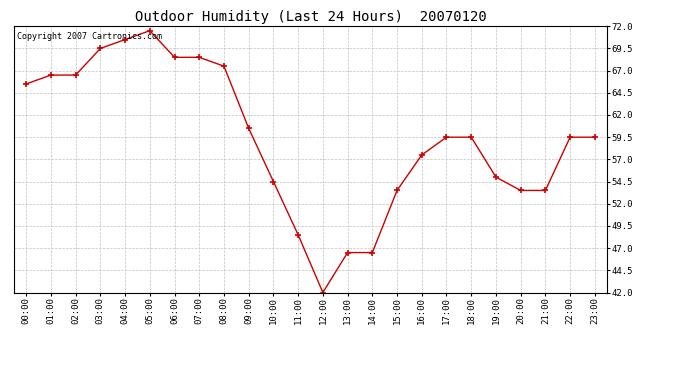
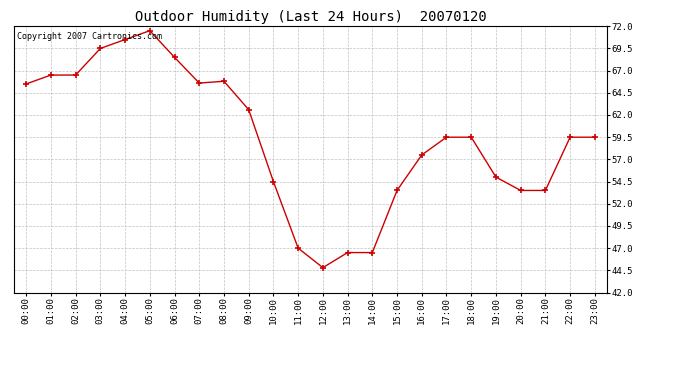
07:00: 68.5 -> 65.6
08:00: 67.5 -> 65.8
09:00: 60.5 -> 62.6
11:00: 48.5 -> 47.0
12:00: 42.0 -> 44.8
